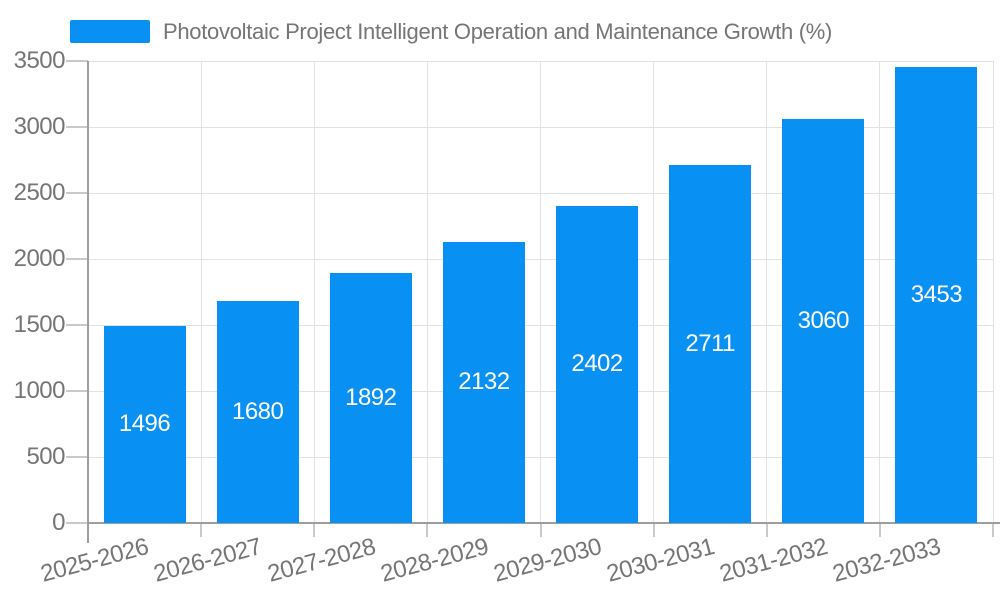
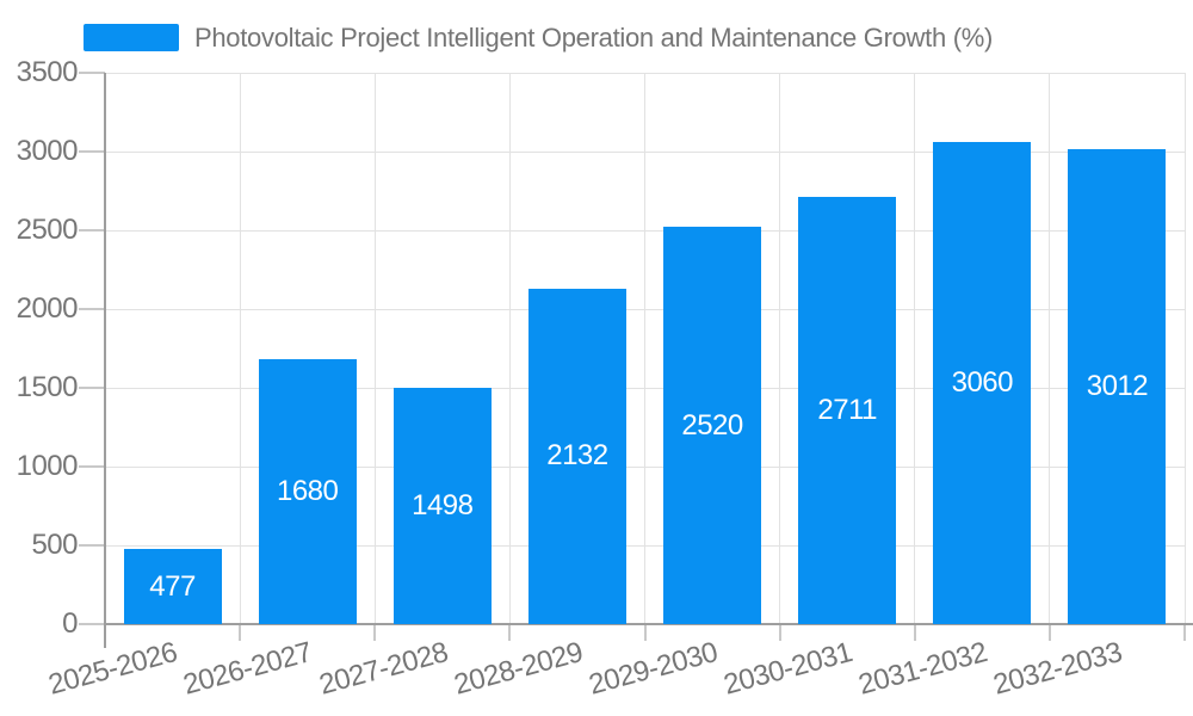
2025-2026: 1496 -> 477
2027-2028: 1892 -> 1498
2029-2030: 2402 -> 2520
2032-2033: 3453 -> 3012
